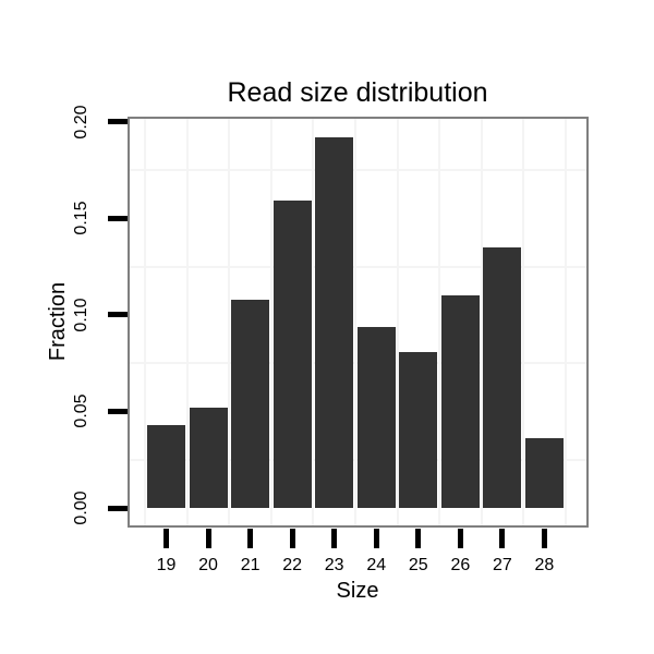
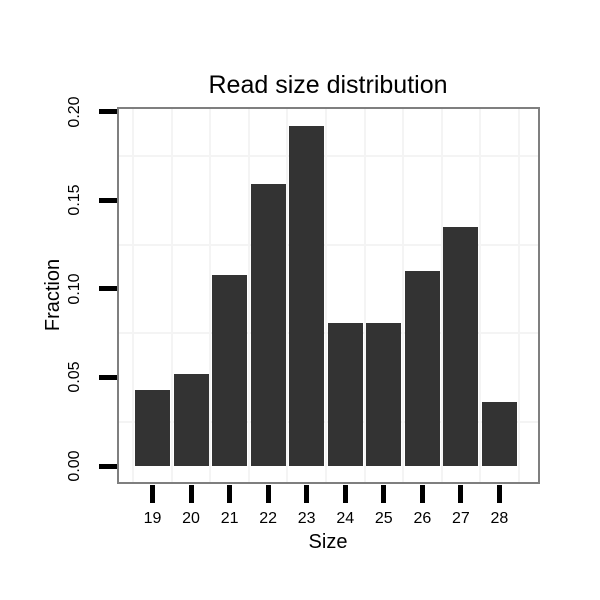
24: 0.094 -> 0.081
